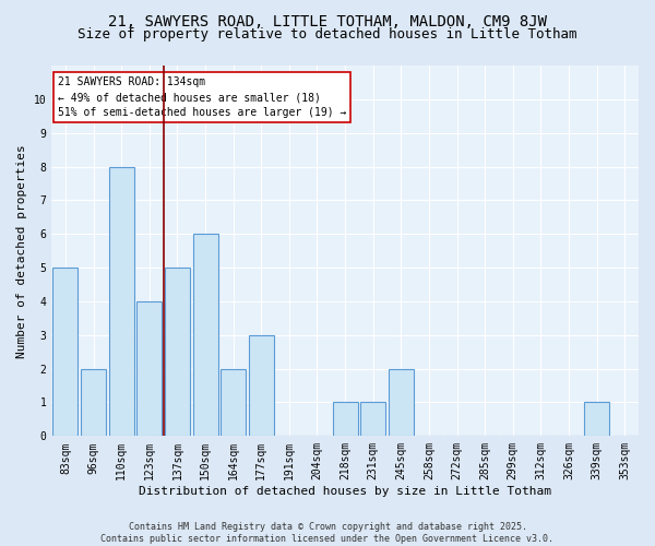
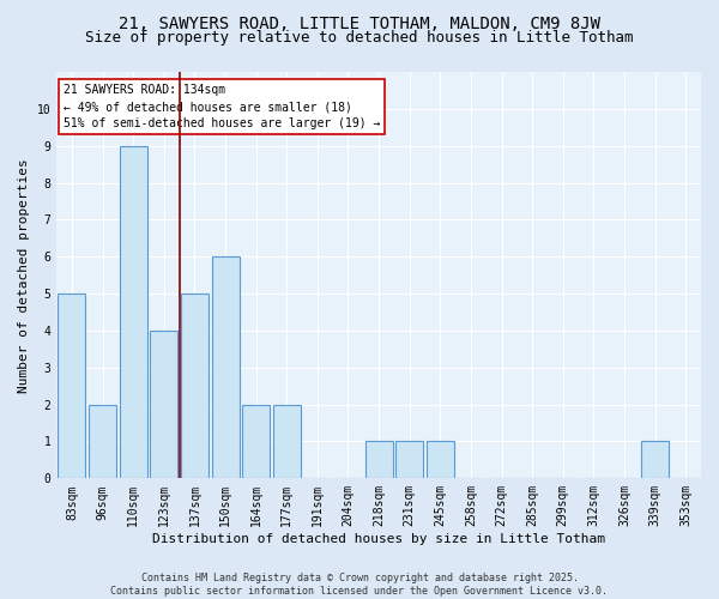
110sqm: 8 -> 9
177sqm: 3 -> 2
245sqm: 2 -> 1
